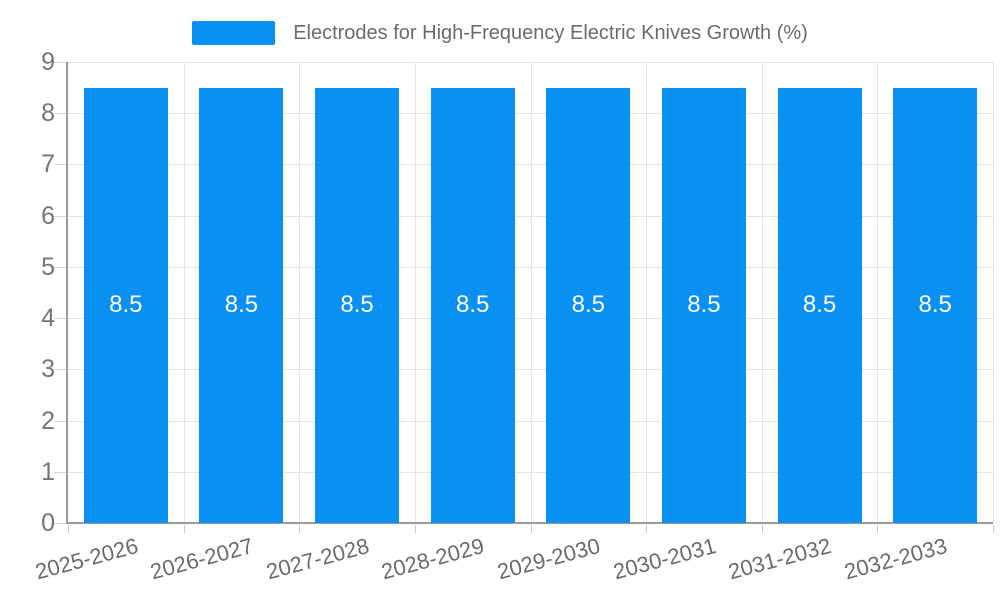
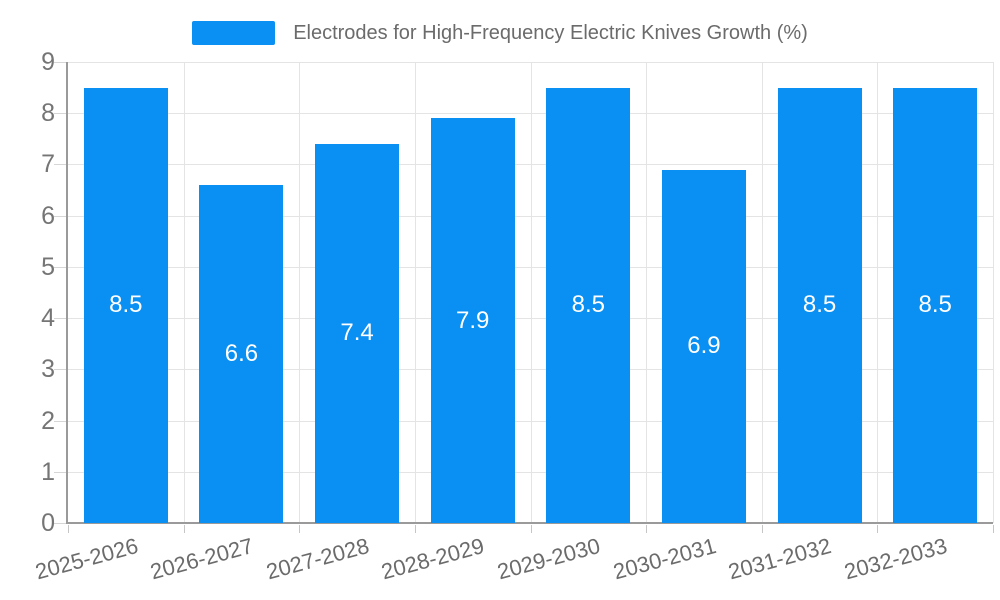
2026-2027: 8.5 -> 6.6
2027-2028: 8.5 -> 7.4
2028-2029: 8.5 -> 7.9
2030-2031: 8.5 -> 6.9
